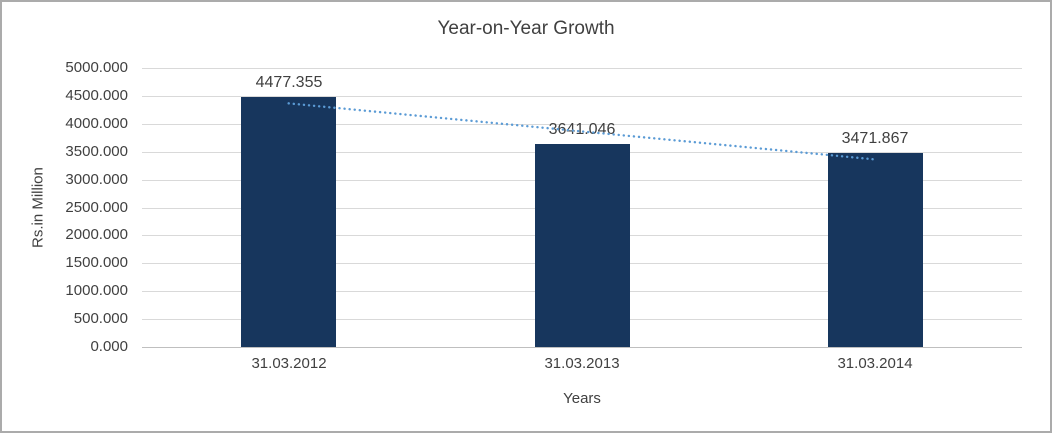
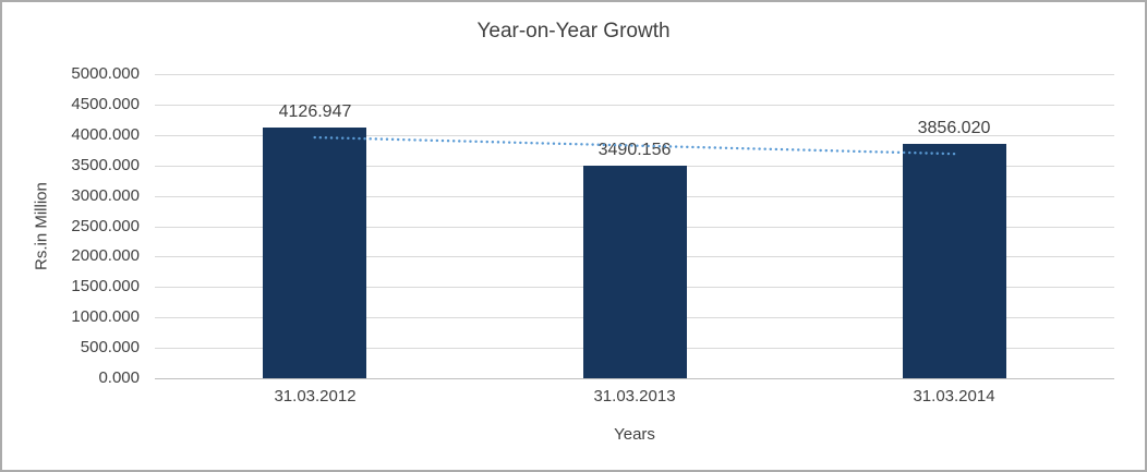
31.03.2012: 4477.355 -> 4126.947
31.03.2013: 3641.046 -> 3490.156
31.03.2014: 3471.867 -> 3856.020
